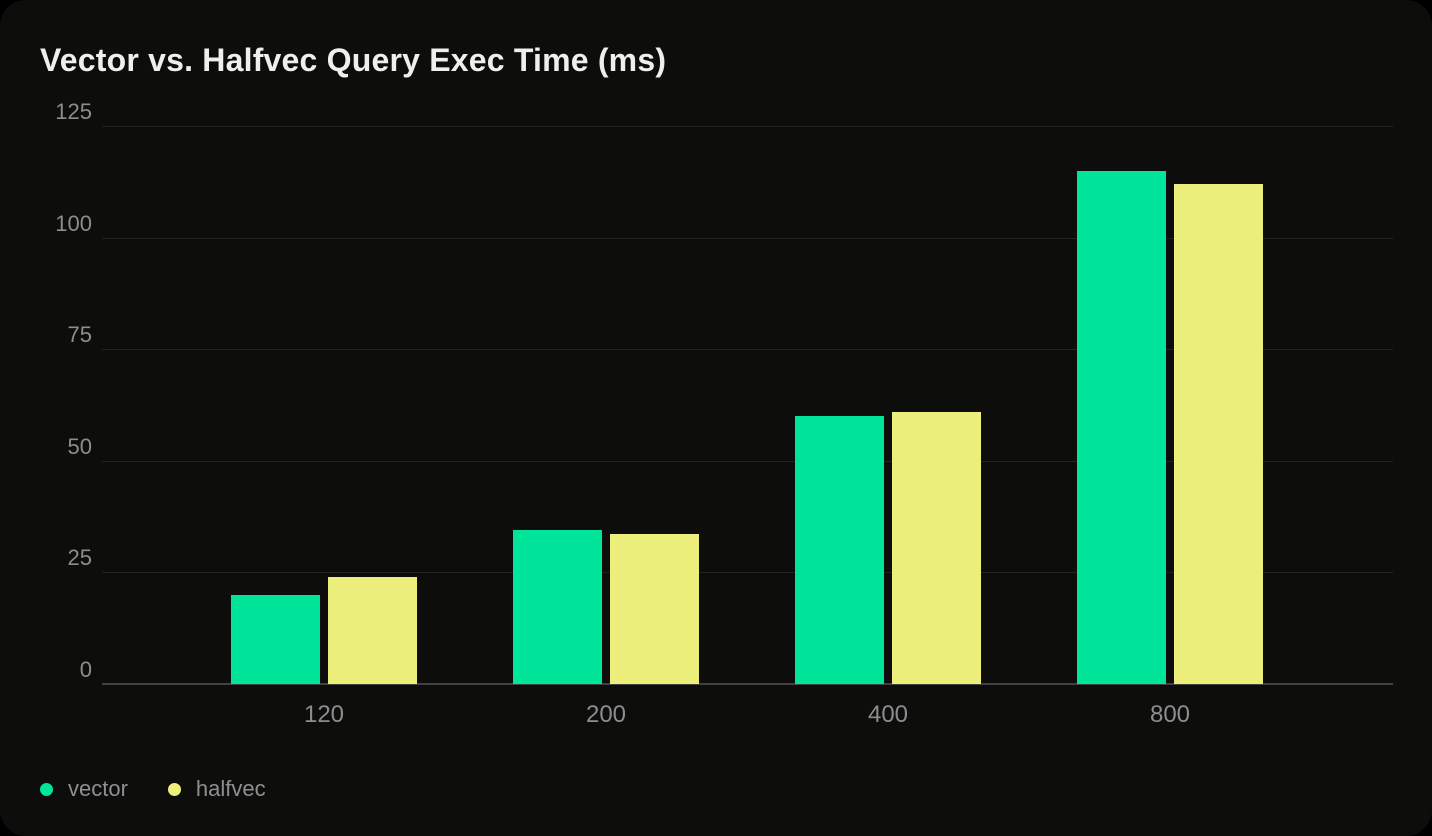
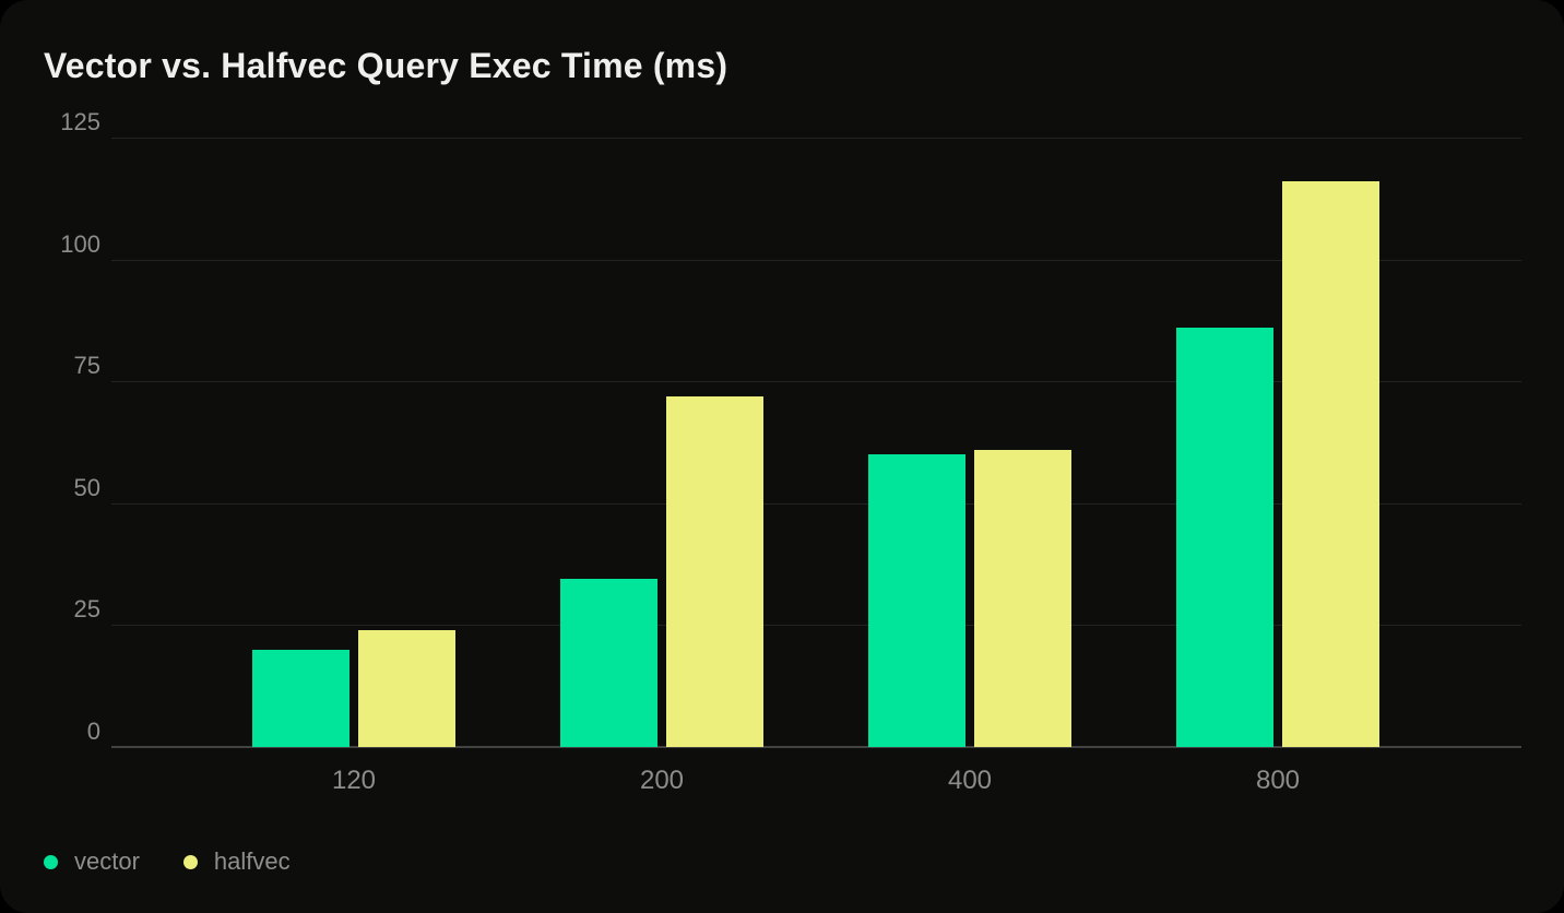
halfvec/200: 34 -> 72
vector/800: 115 -> 86
halfvec/800: 112 -> 116
